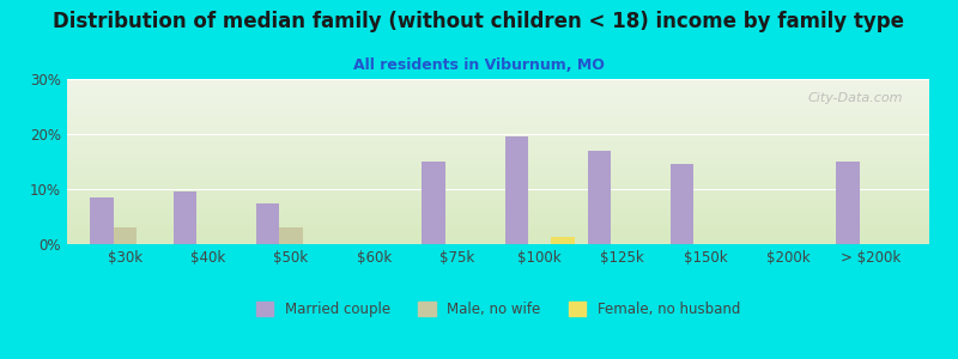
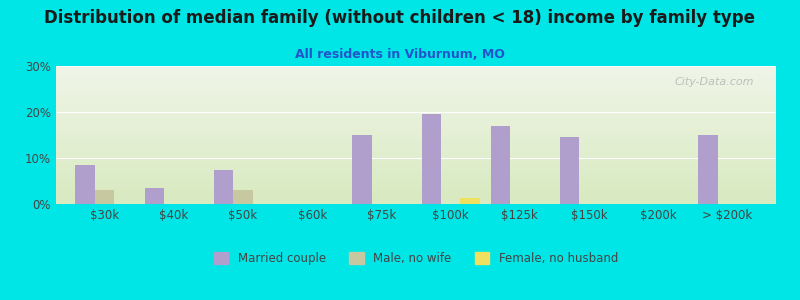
Married couple/$40k: 9.5% -> 3.5%
